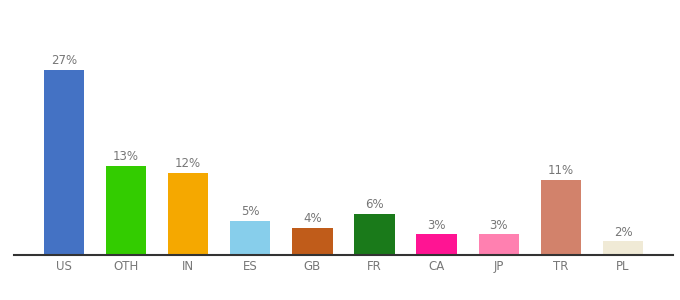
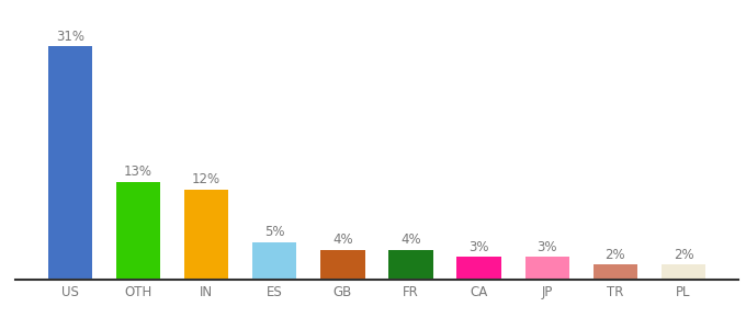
US: 27% -> 31%
FR: 6% -> 4%
TR: 11% -> 2%
